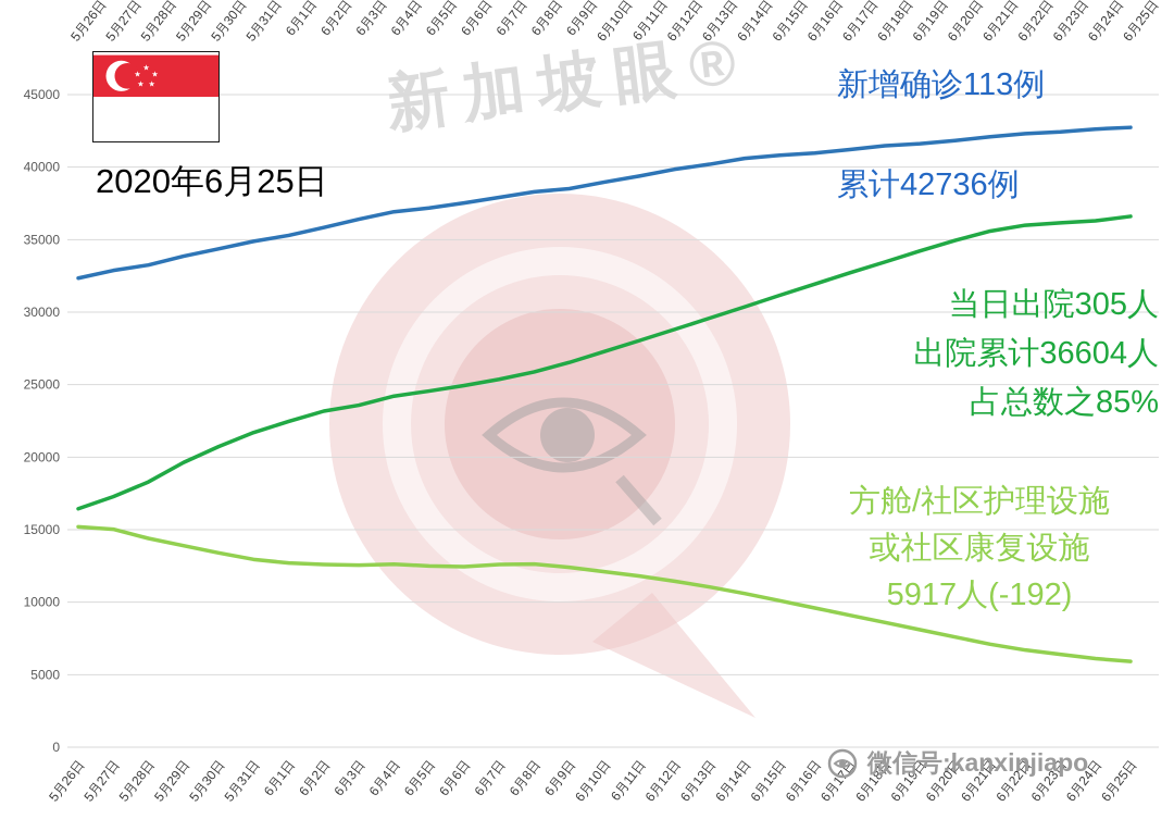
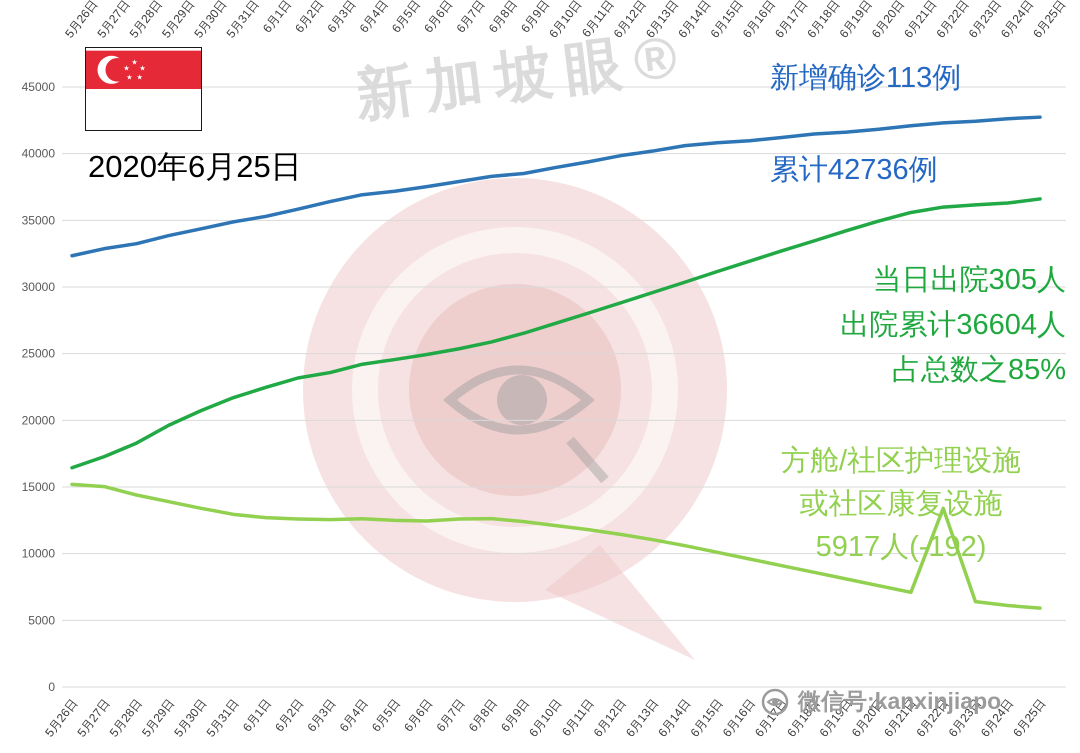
方舱/社区护理设施或社区康复设施/6月22日: 6700 -> 13400
